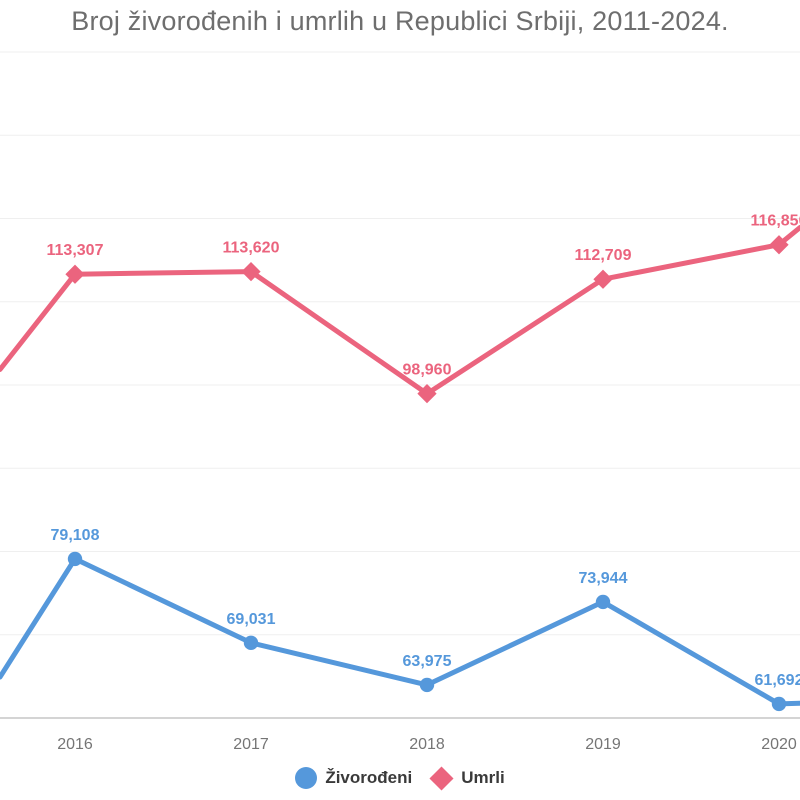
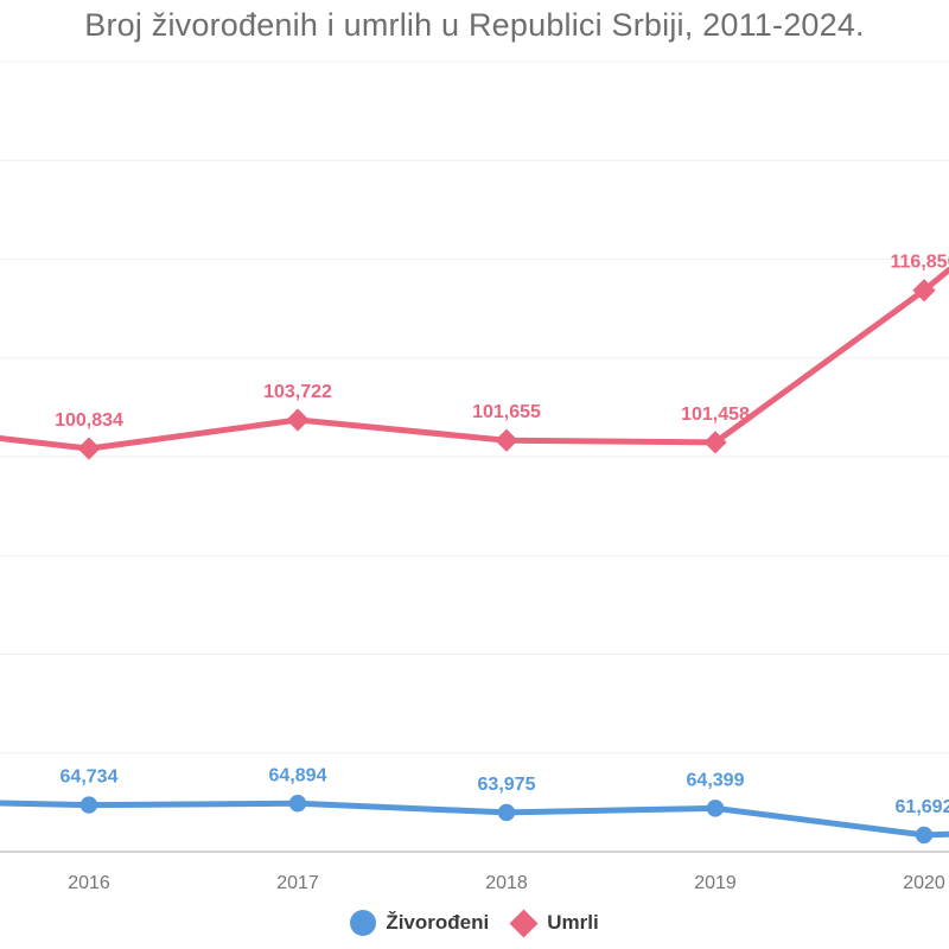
Živorođeni/2016: 79,108 -> 64,734
Umrli/2016: 113,307 -> 100,834
Živorođeni/2017: 69,031 -> 64,894
Umrli/2017: 113,620 -> 103,722
Umrli/2018: 98,960 -> 101,655
Živorođeni/2019: 73,944 -> 64,399
Umrli/2019: 112,709 -> 101,458
